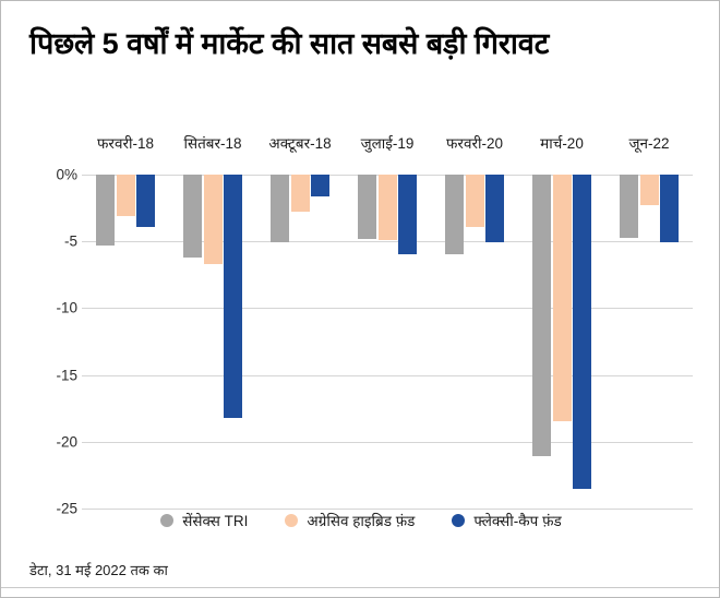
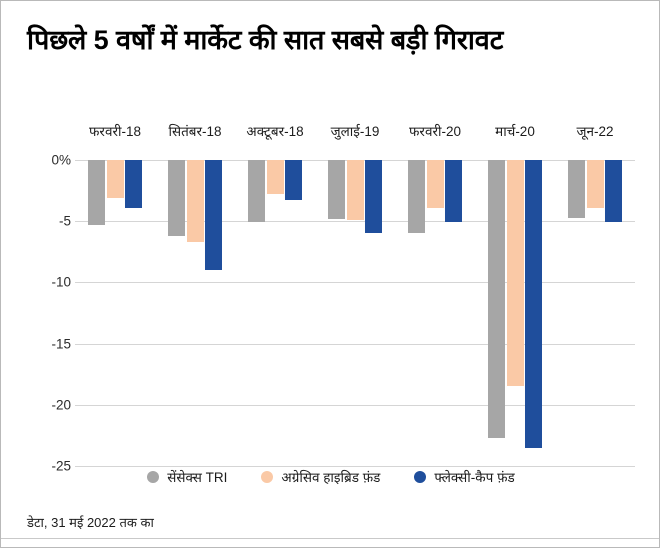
फ्लेक्सी-कैप फ़ंड/सितंबर-18: -18.2% -> -9.0%
फ्लेक्सी-कैप फ़ंड/अक्टूबर-18: -1.6% -> -3.3%
सेंसेक्स TRI/मार्च-20: -21.1% -> -22.7%
अग्रेसिव हाइब्रिड फ़ंड/जून-22: -2.3% -> -3.9%
